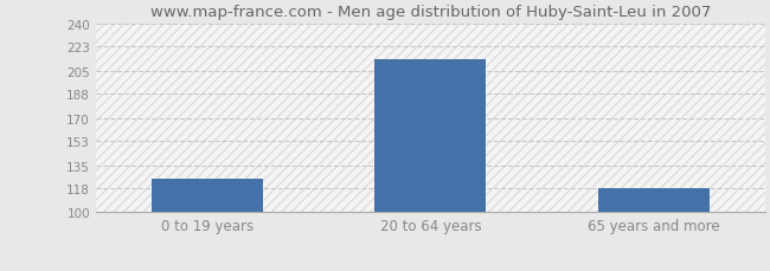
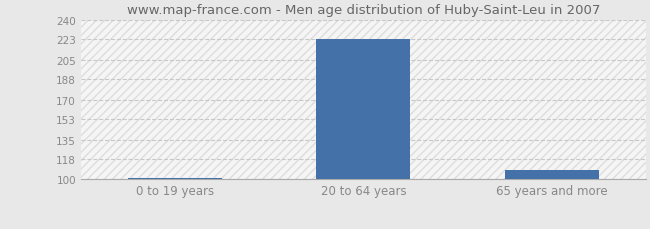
0 to 19 years: 125 -> 101
20 to 64 years: 214 -> 223
65 years and more: 118 -> 108
